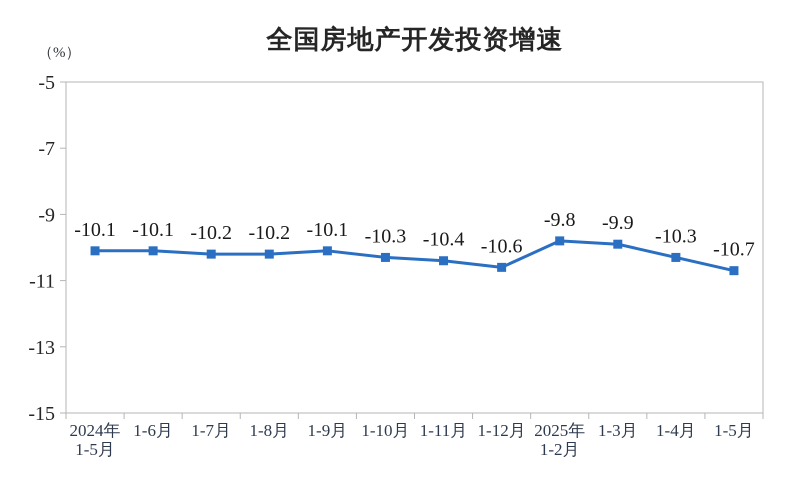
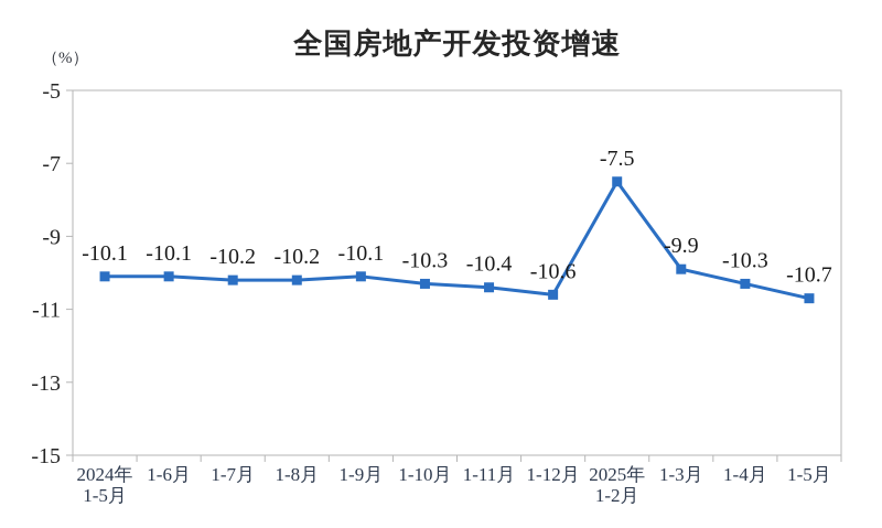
2025年 1-2月: -9.8 -> -7.5
